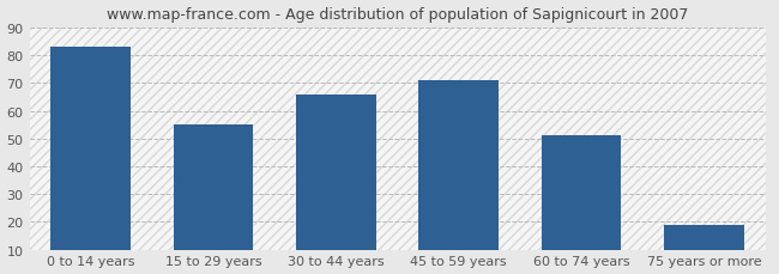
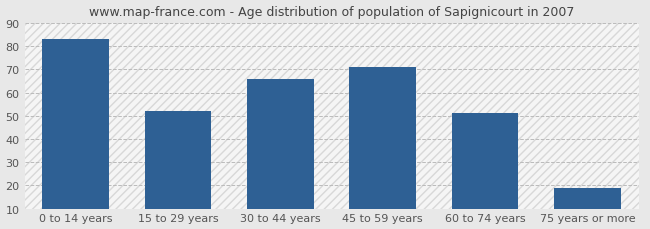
15 to 29 years: 55 -> 52
